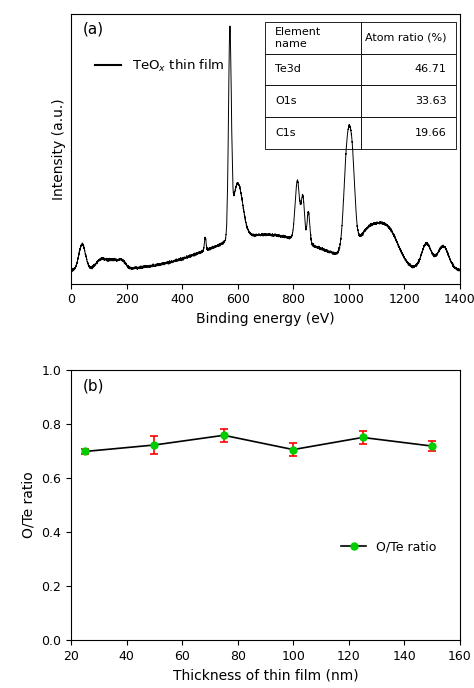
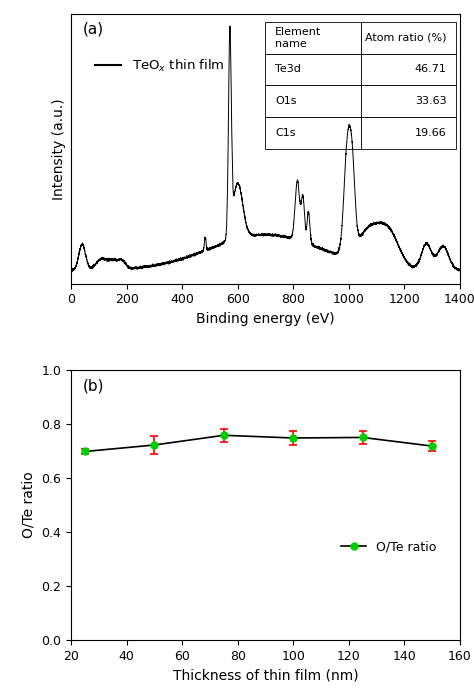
100: 0.705 -> 0.748
